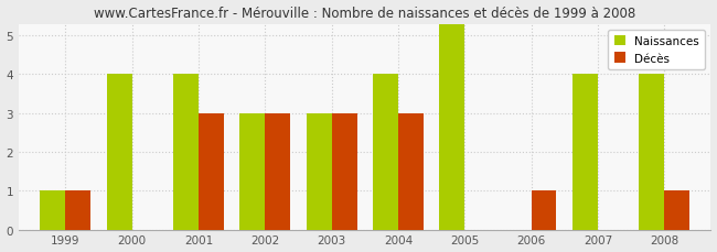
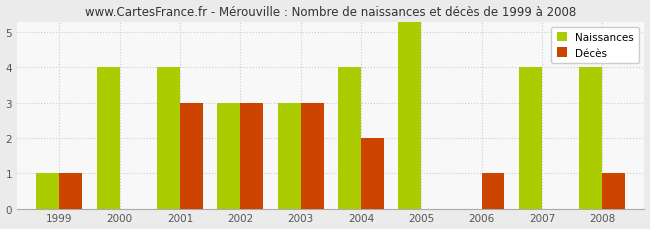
Décès/2004: 3 -> 2
